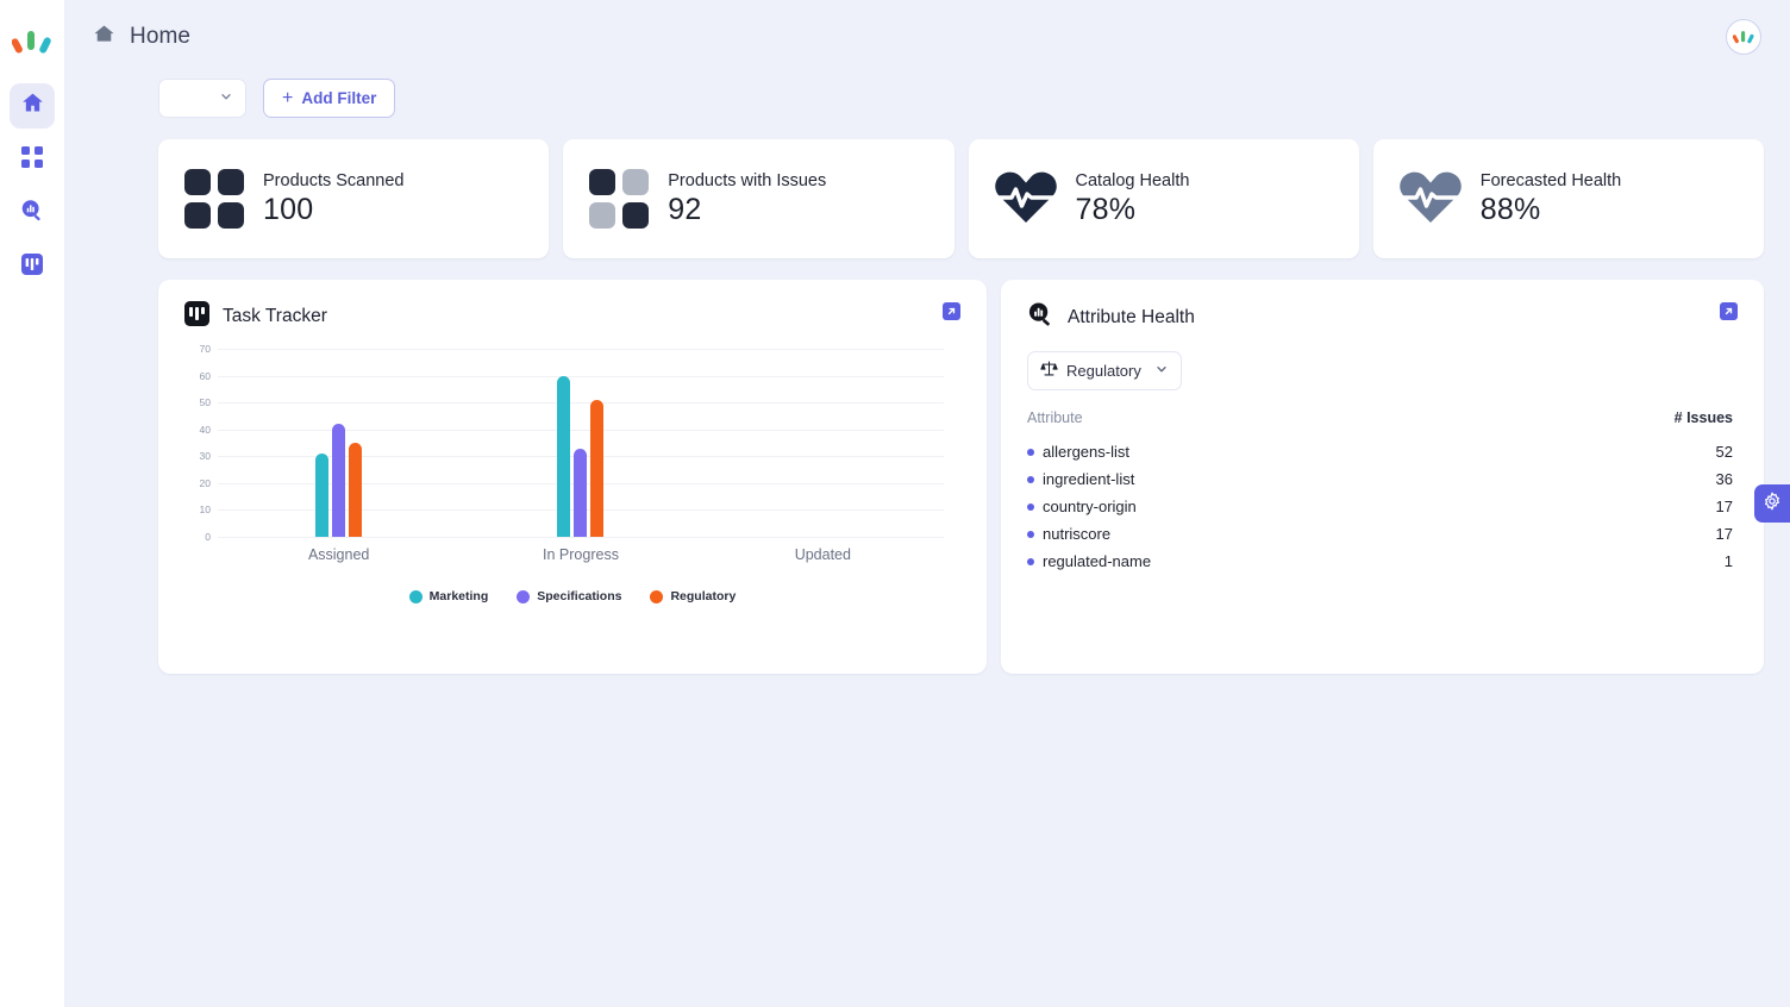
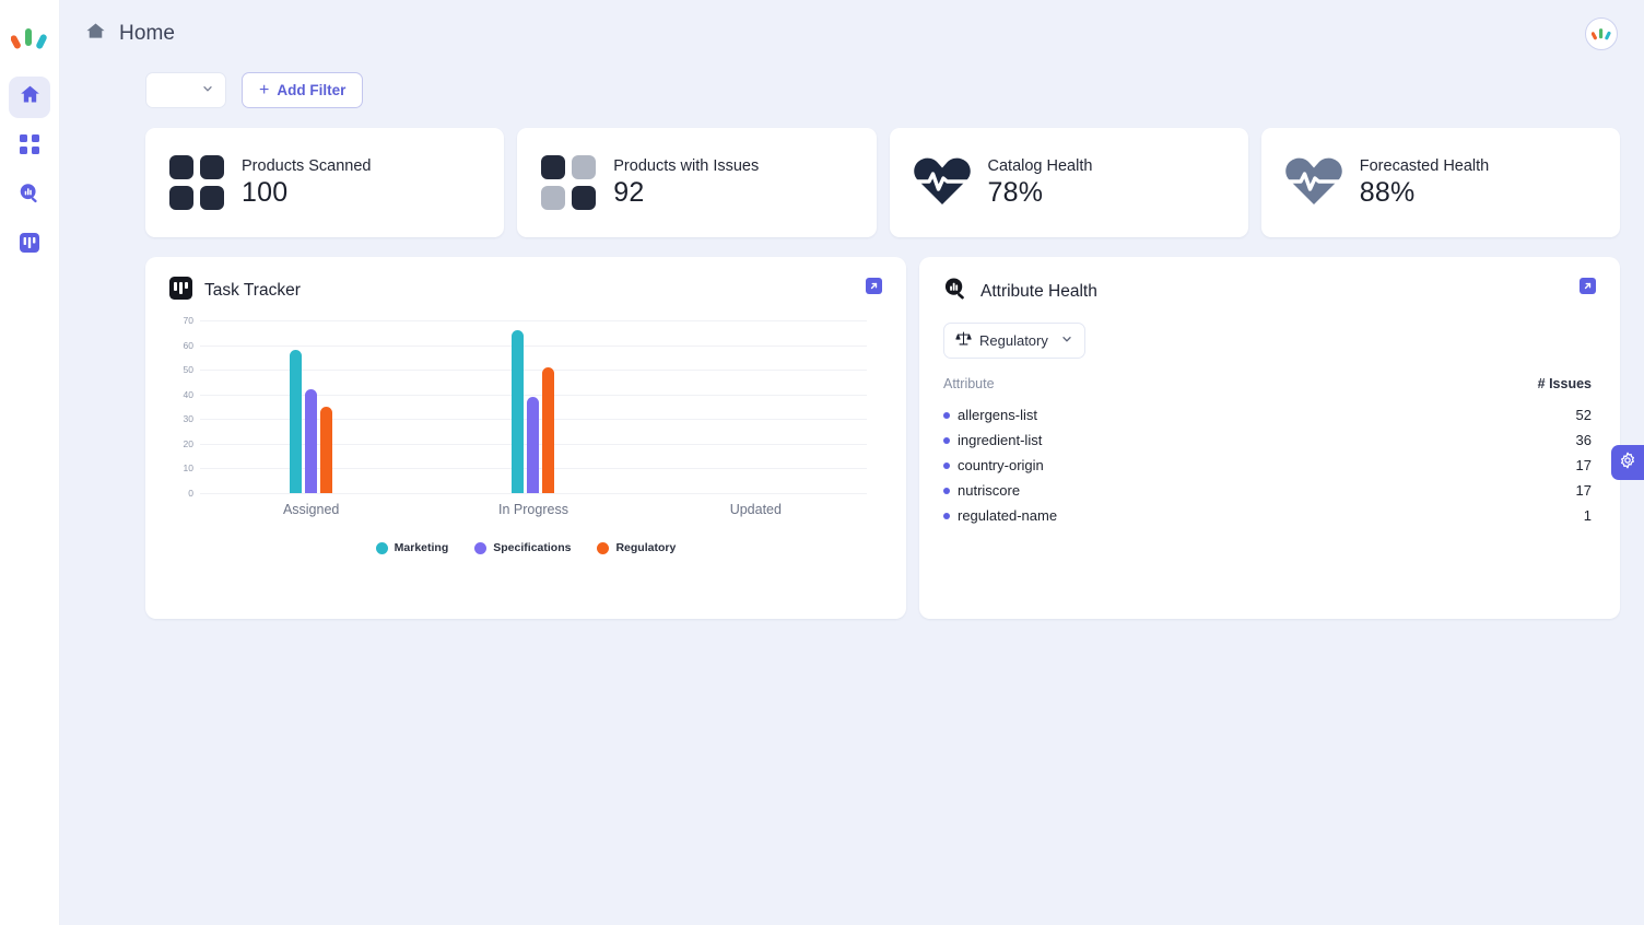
Marketing/Assigned: 31 -> 58
Marketing/In Progress: 60 -> 66
Specifications/In Progress: 33 -> 39
